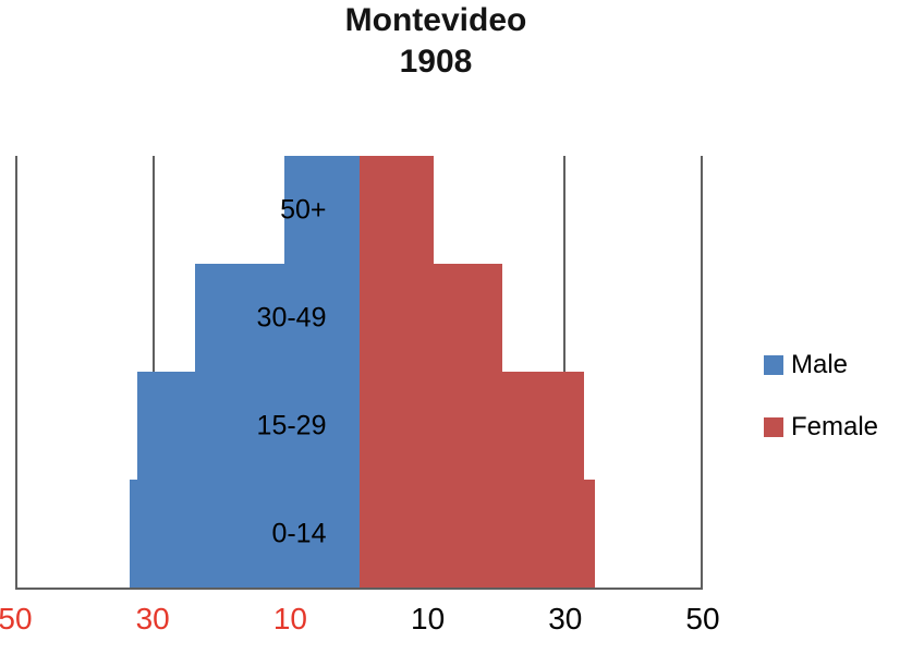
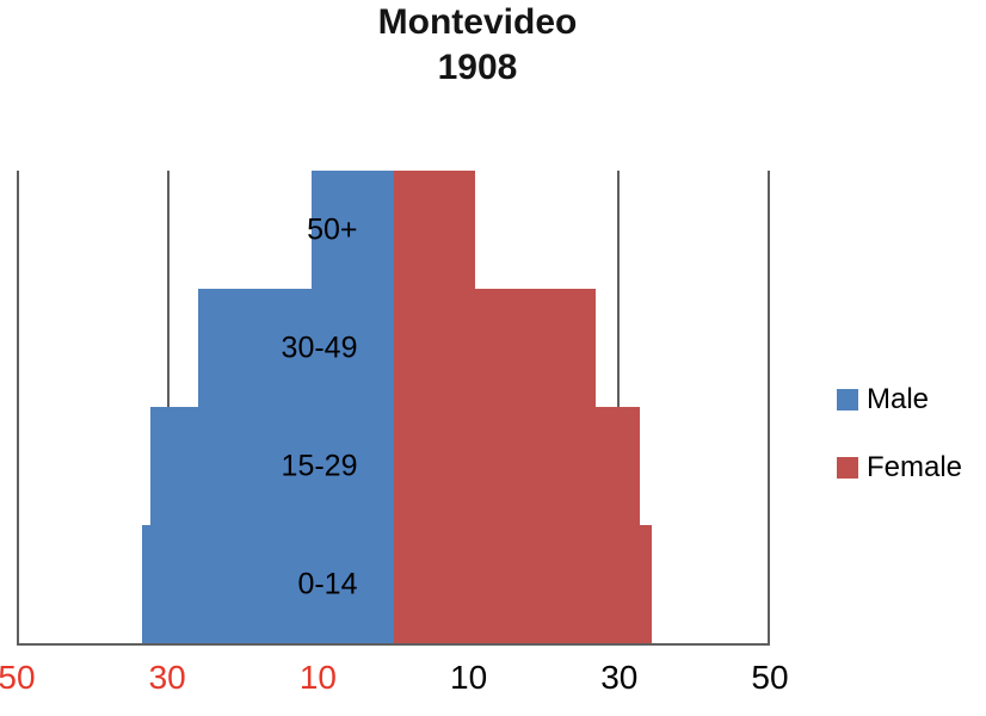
Male/30-49: 24 -> 26
Female/30-49: 21 -> 27
